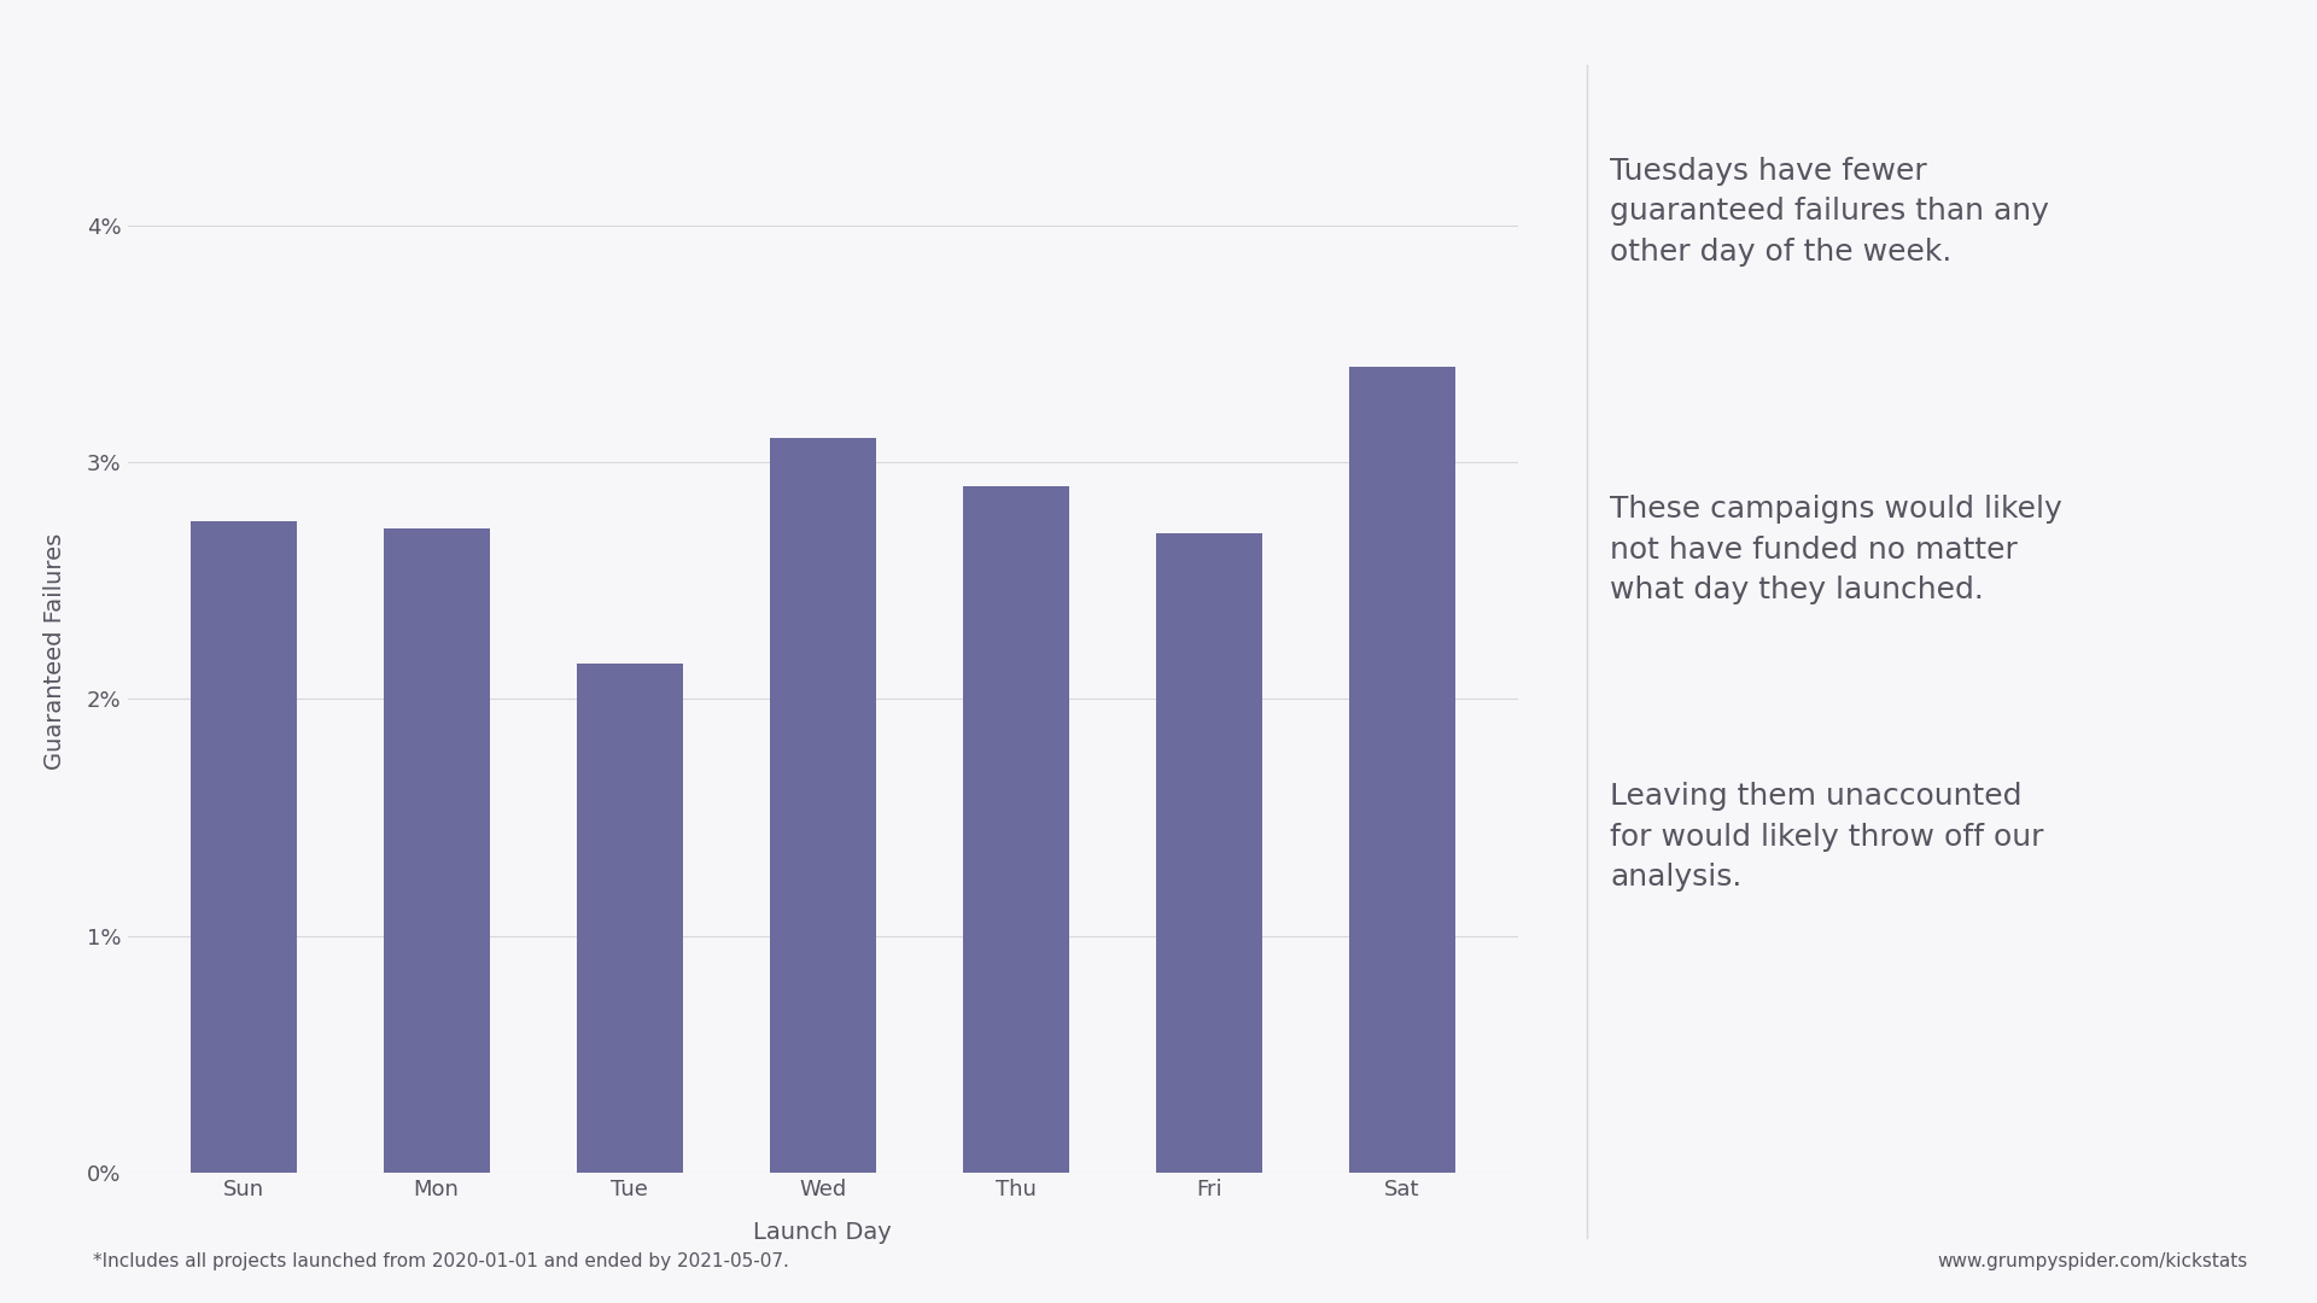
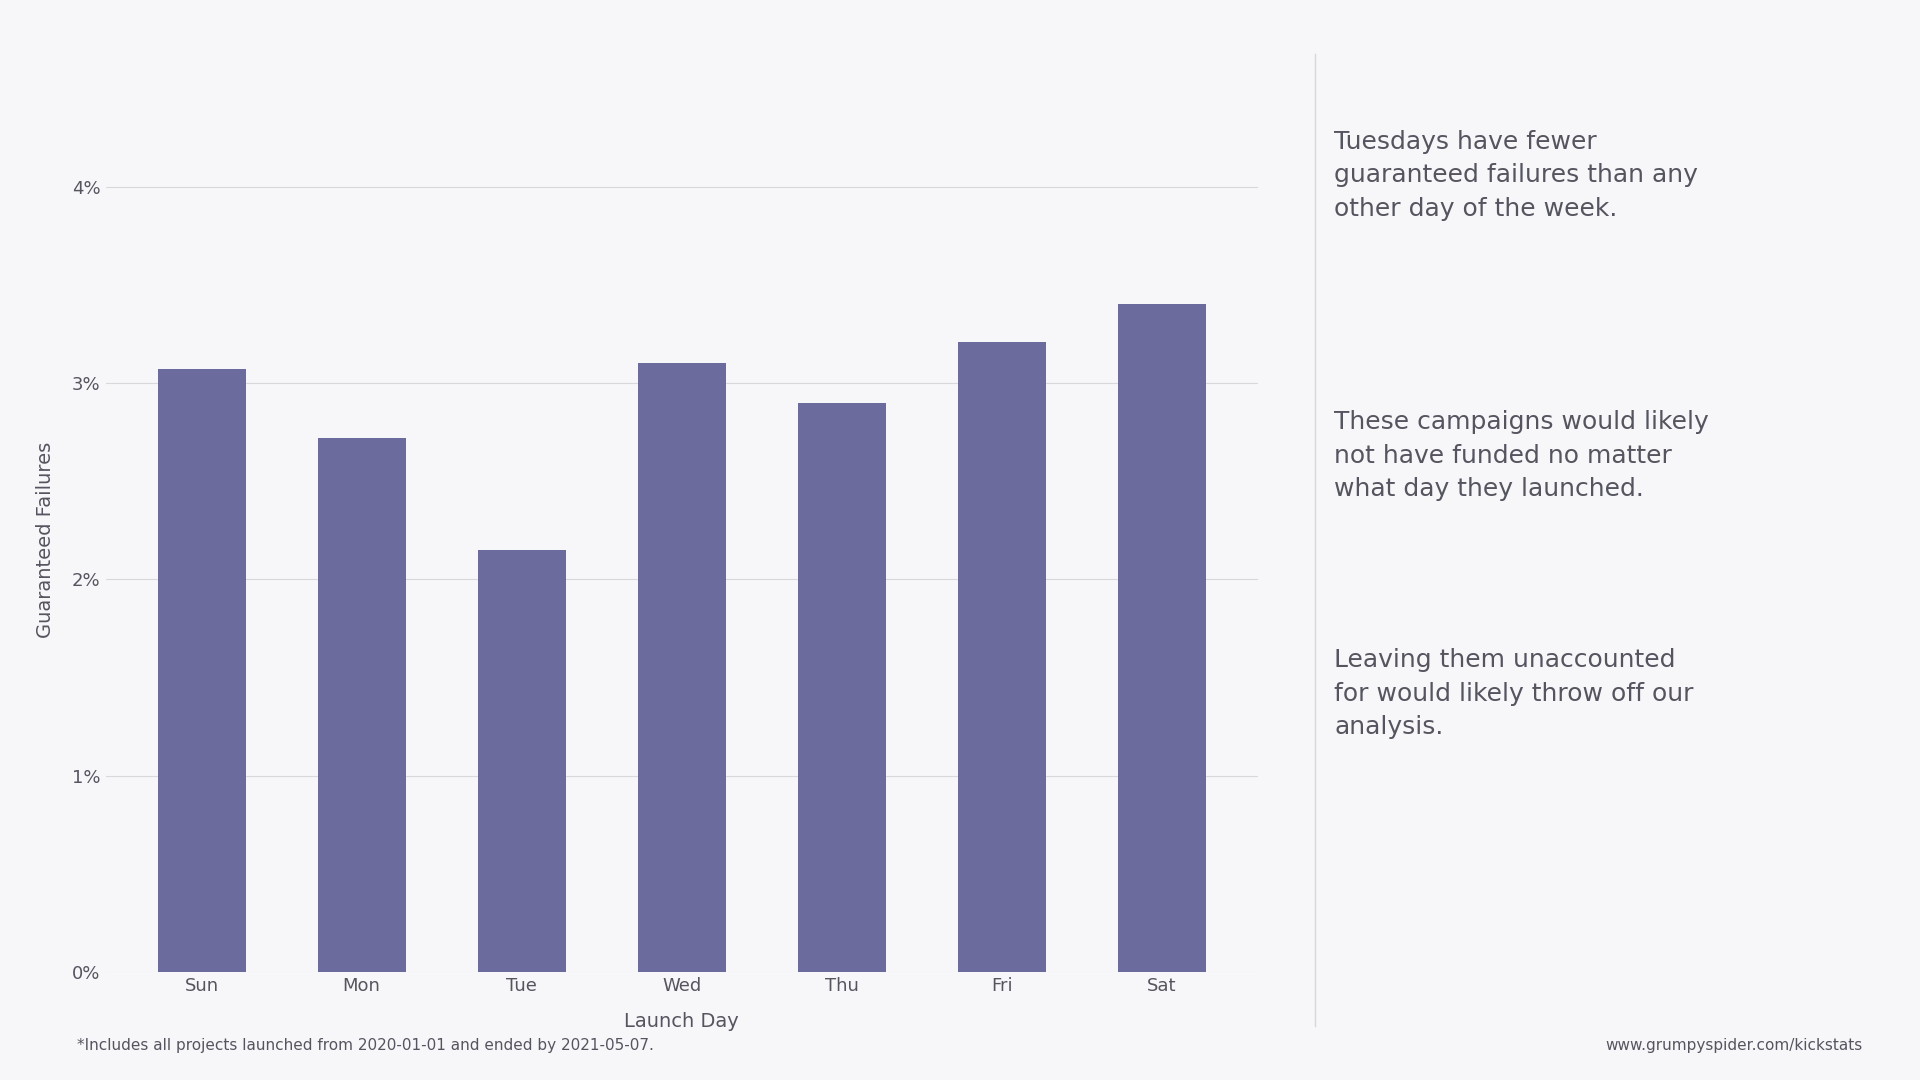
Sun: 2.75% -> 3.07%
Fri: 2.70% -> 3.21%
